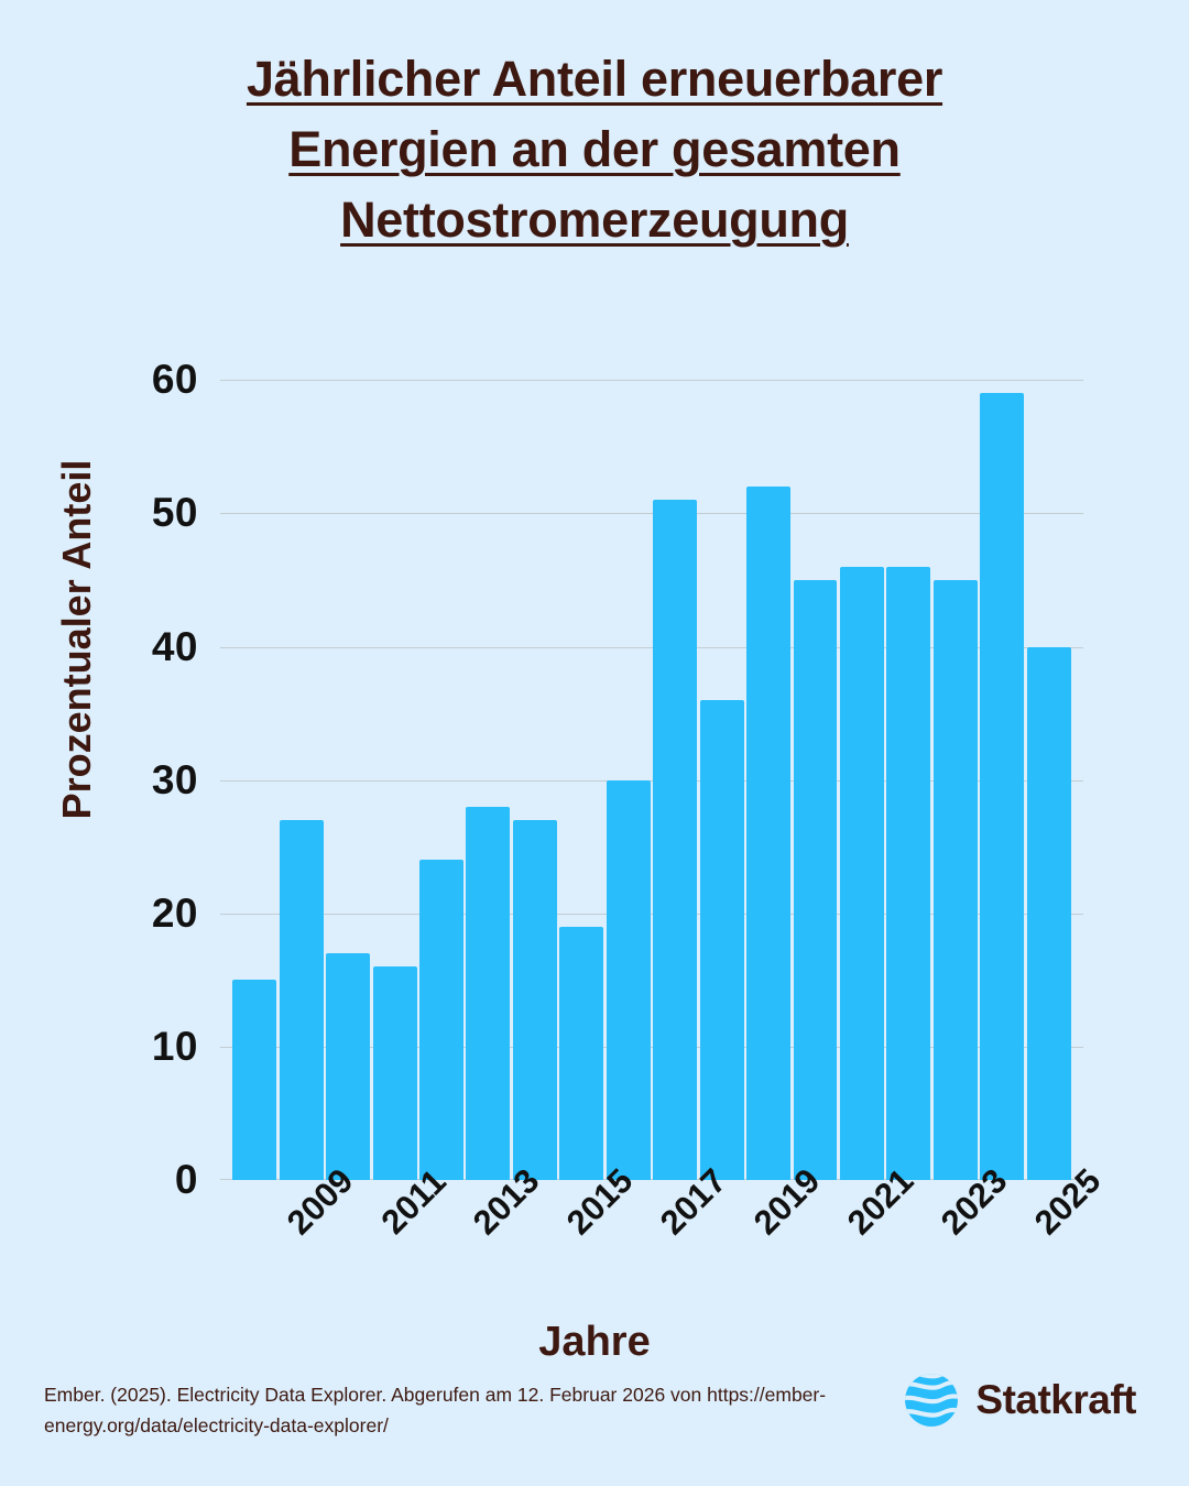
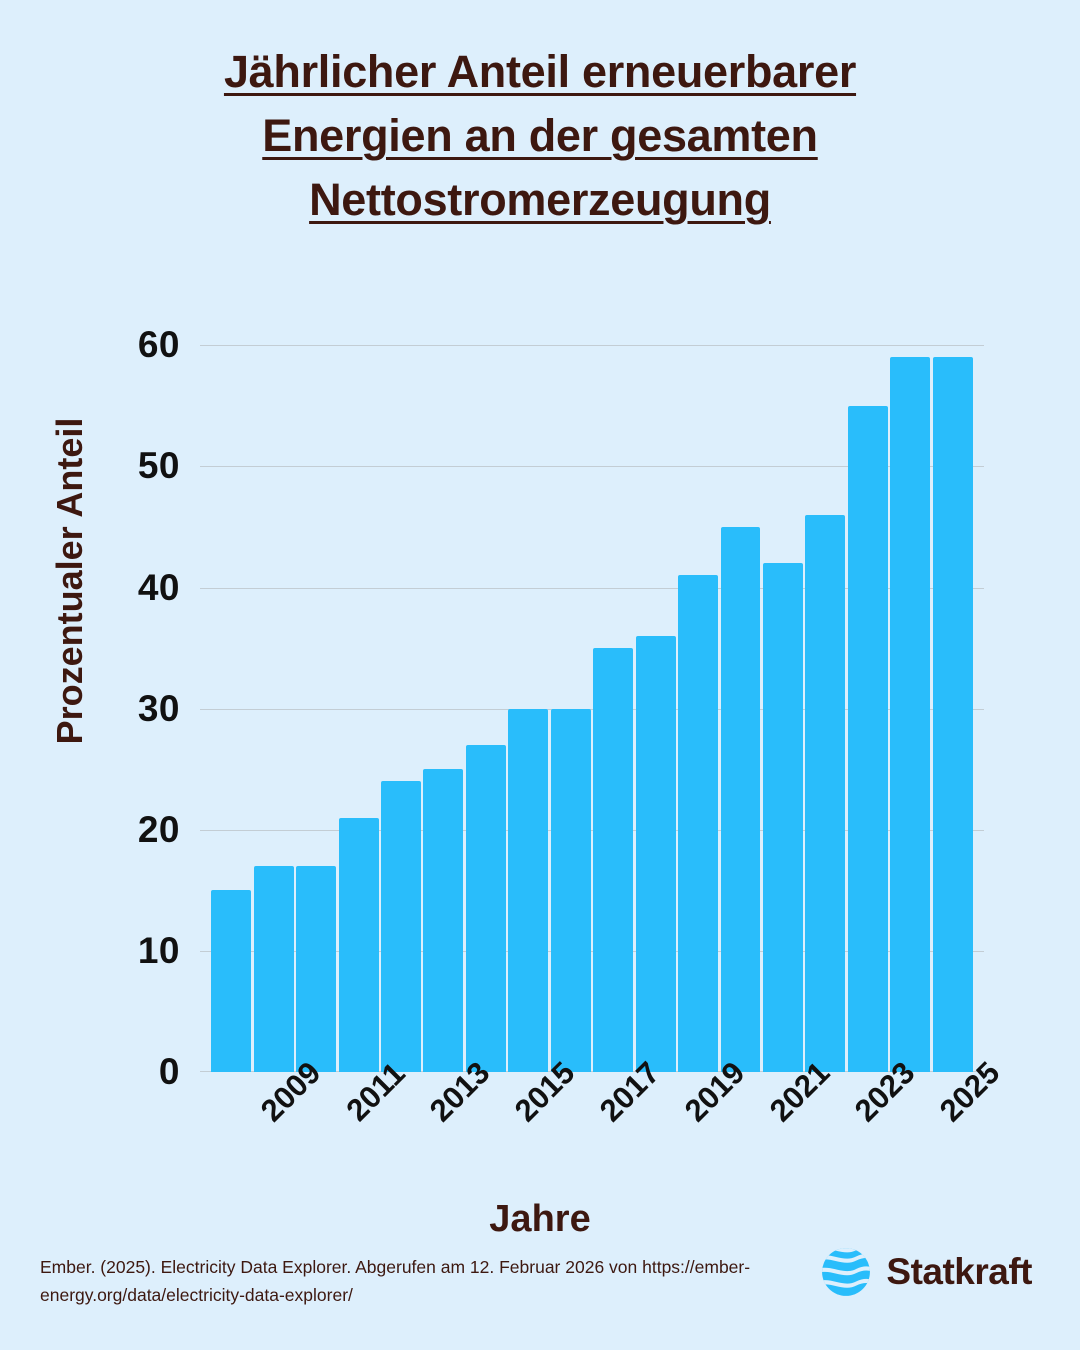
2009: 27 -> 17
2011: 16 -> 21
2013: 28 -> 25
2015: 19 -> 30
2017: 51 -> 35
2019: 52 -> 41
2021: 46 -> 42
2023: 45 -> 55
2025: 40 -> 59
